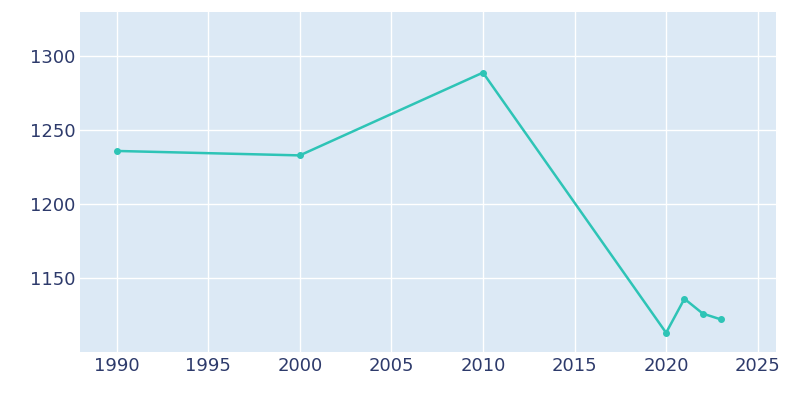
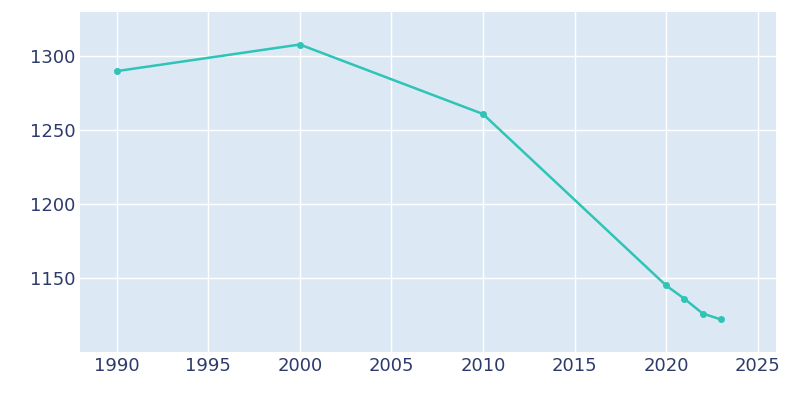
1990: 1236 -> 1290
2000: 1233 -> 1308
2010: 1289 -> 1261
2020: 1113 -> 1145
